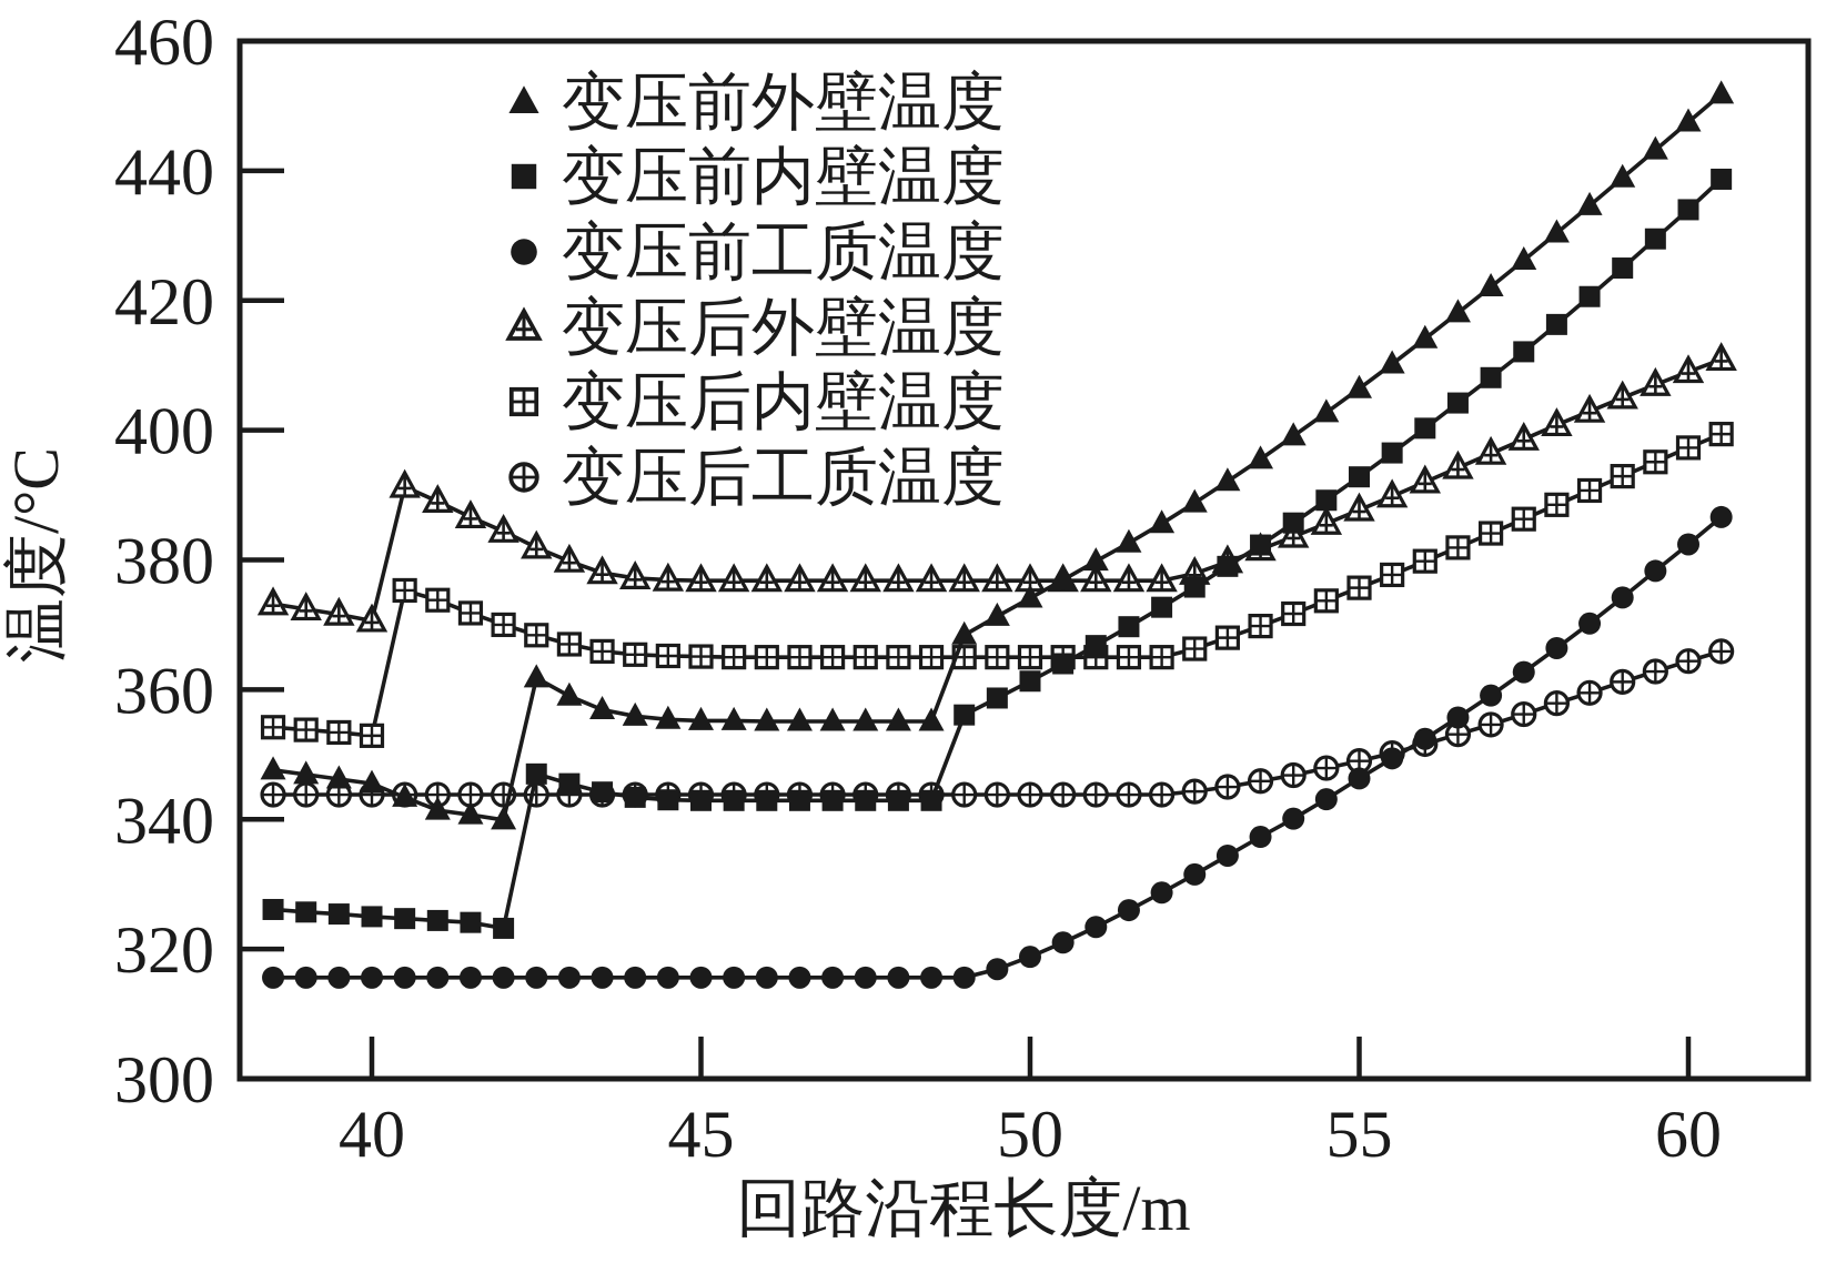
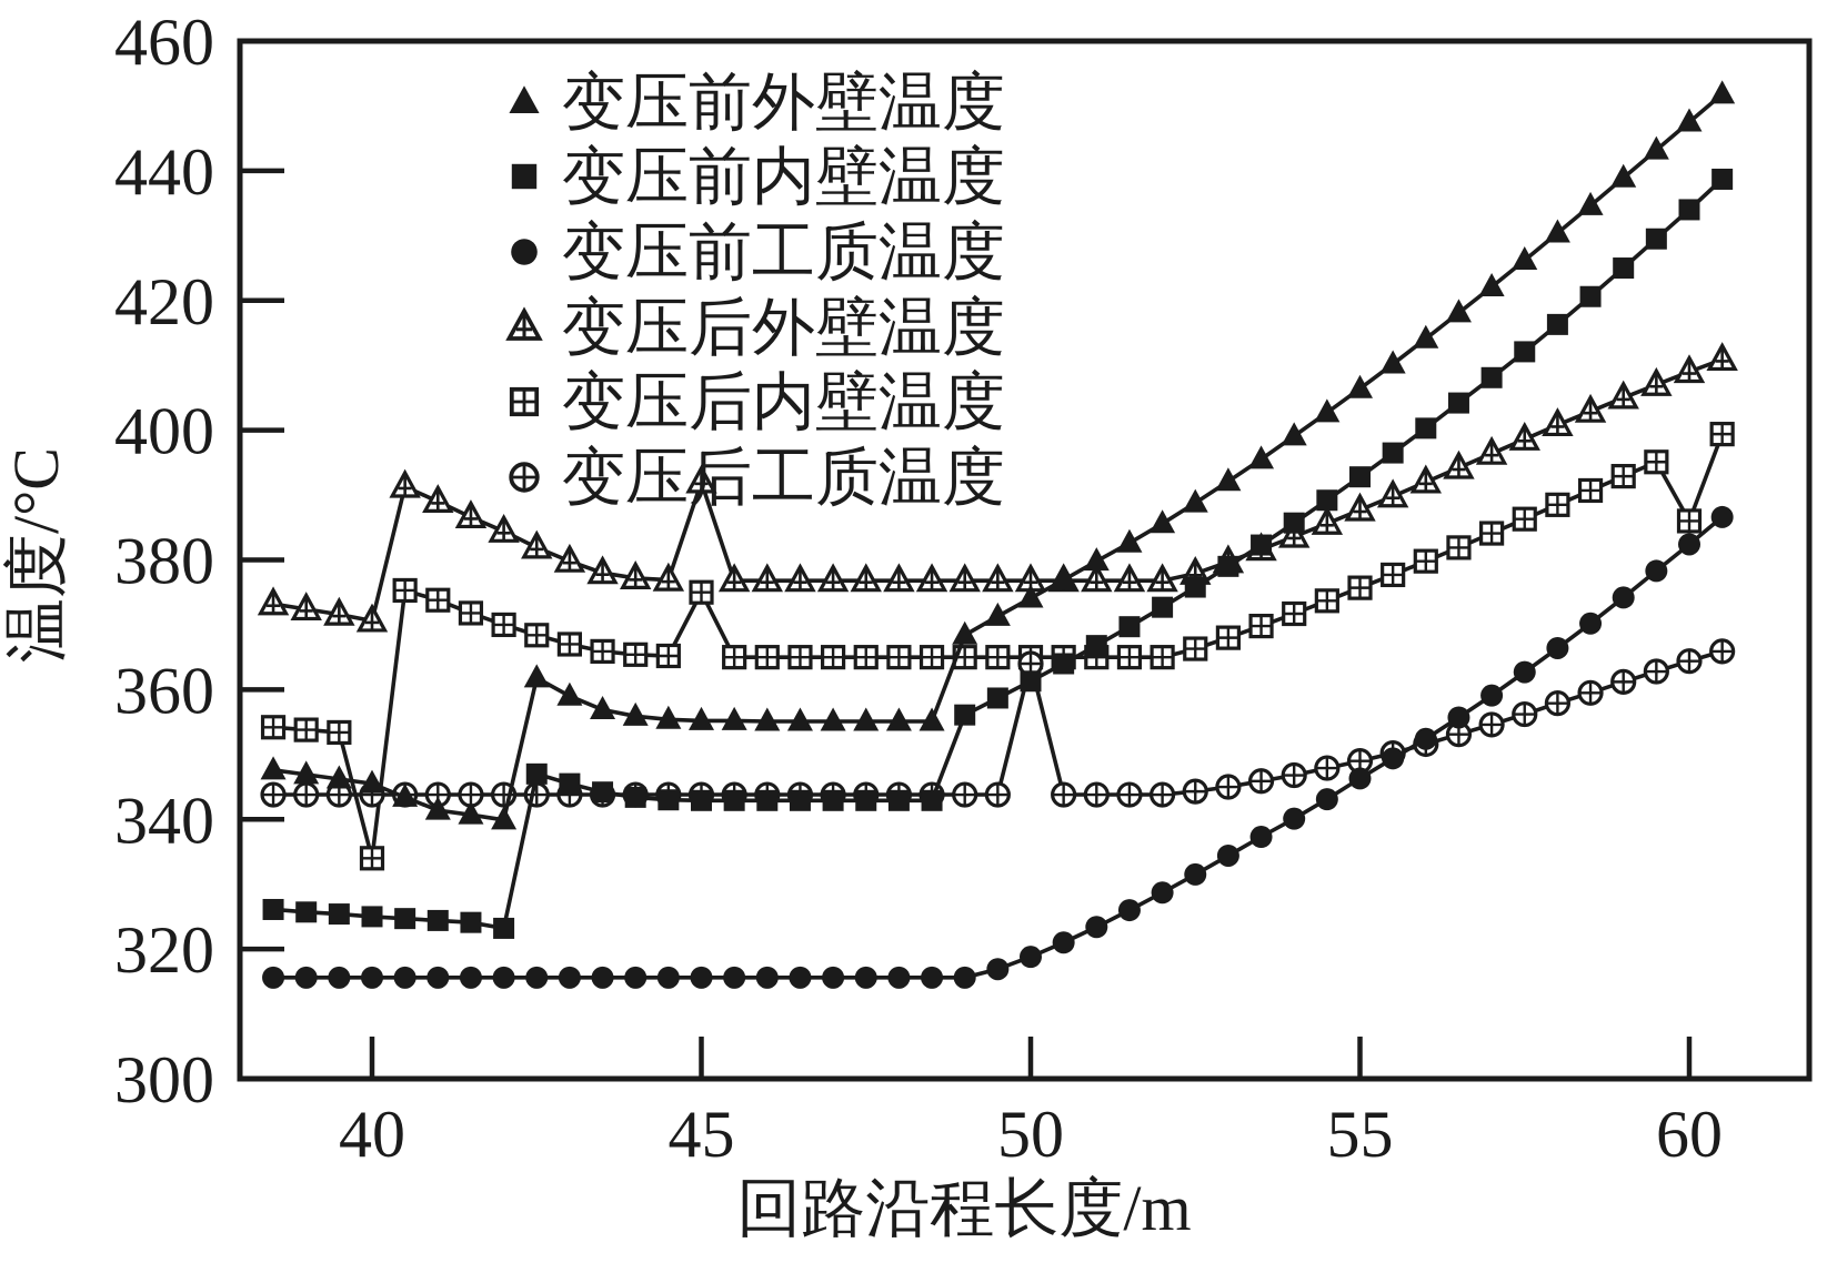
变压后内壁温度/40: 353 -> 334
变压后外壁温度/45: 377 -> 392
变压后内壁温度/45: 365 -> 375
变压后工质温度/50: 344 -> 364
变压后内壁温度/60: 397 -> 386
